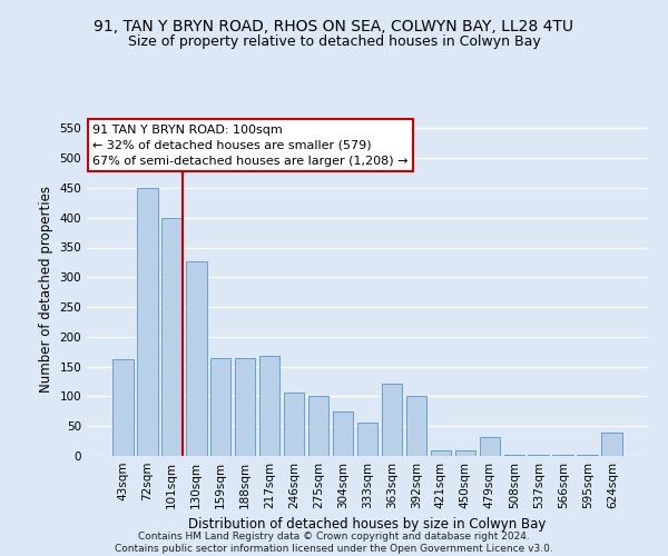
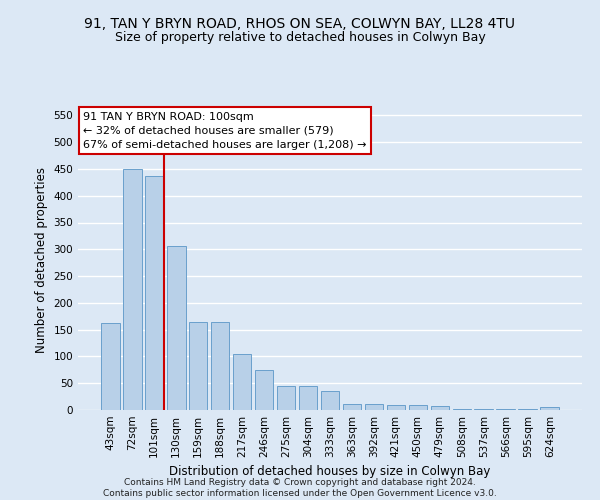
101sqm: 400 -> 437
130sqm: 326 -> 307
217sqm: 168 -> 105
246sqm: 106 -> 74
275sqm: 100 -> 44
304sqm: 74 -> 44
333sqm: 56 -> 35
363sqm: 122 -> 11
392sqm: 100 -> 11
479sqm: 32 -> 7
624sqm: 40 -> 5
